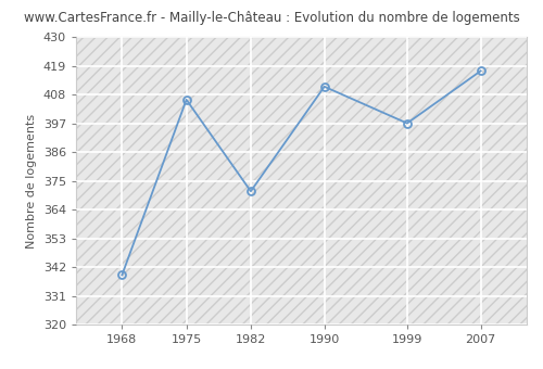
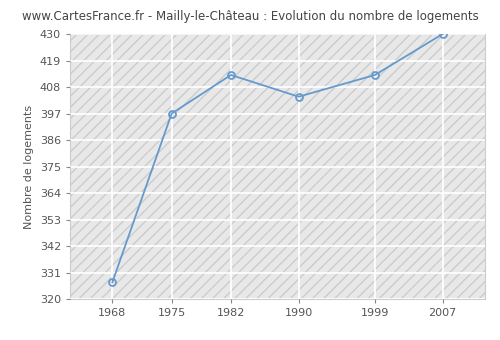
1968: 339 -> 327
1975: 406 -> 397
1982: 371 -> 413
1990: 411 -> 404
1999: 397 -> 413
2007: 417 -> 430
